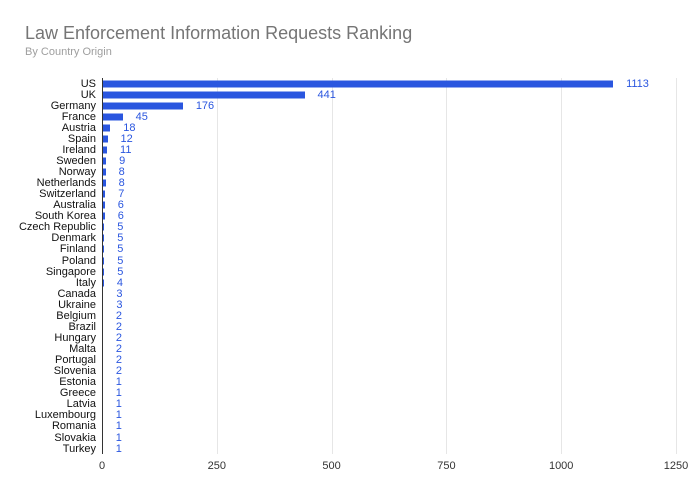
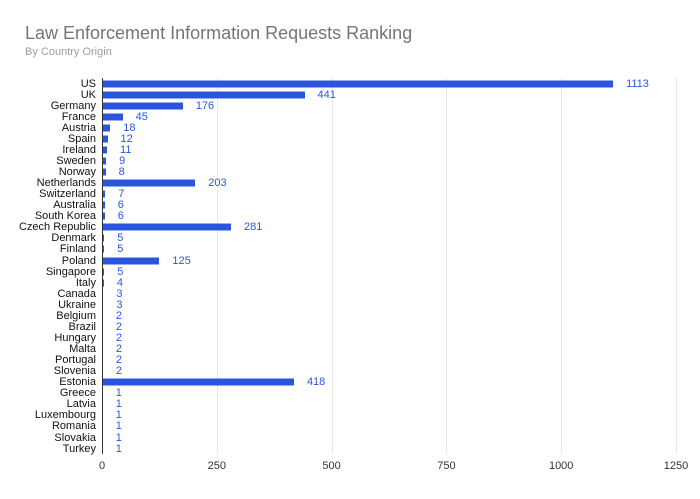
Netherlands: 8 -> 203
Czech Republic: 5 -> 281
Poland: 5 -> 125
Estonia: 1 -> 418
